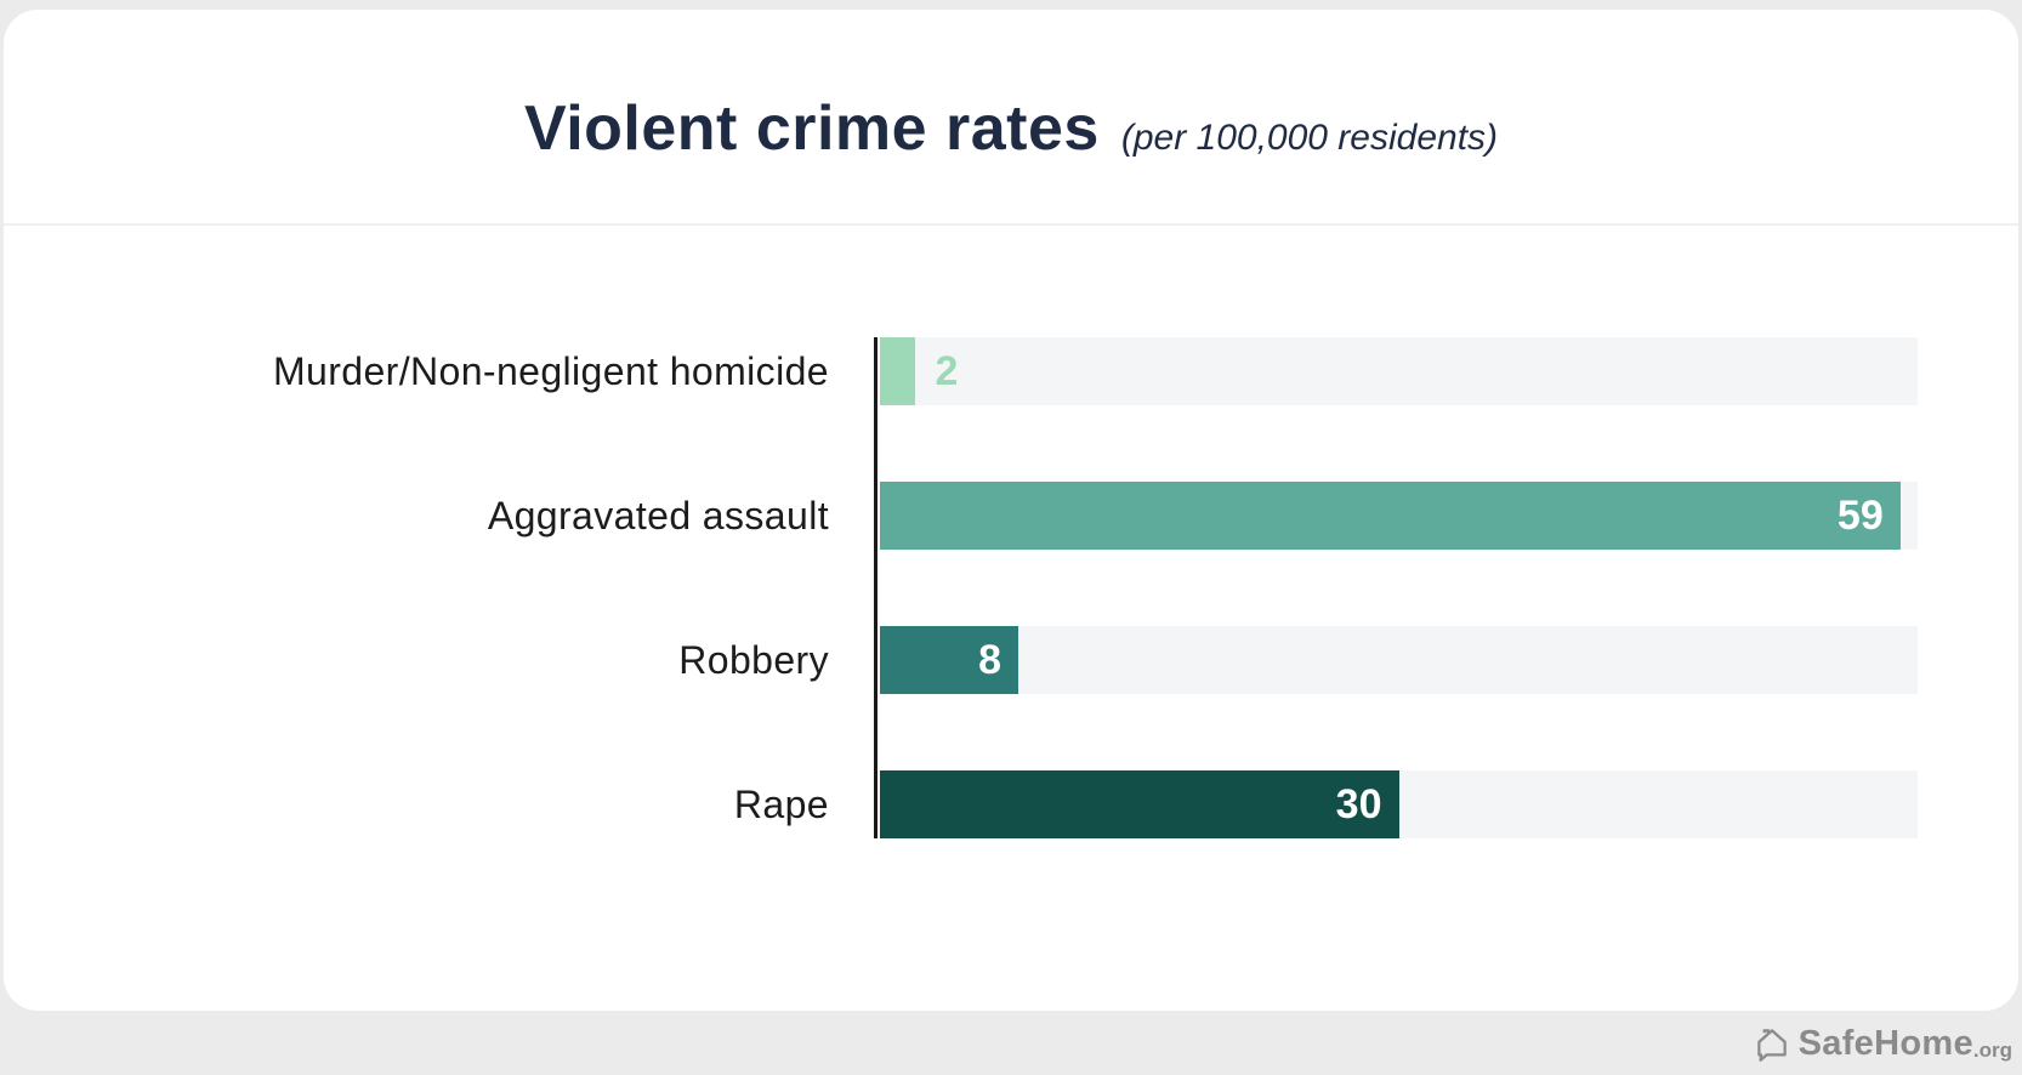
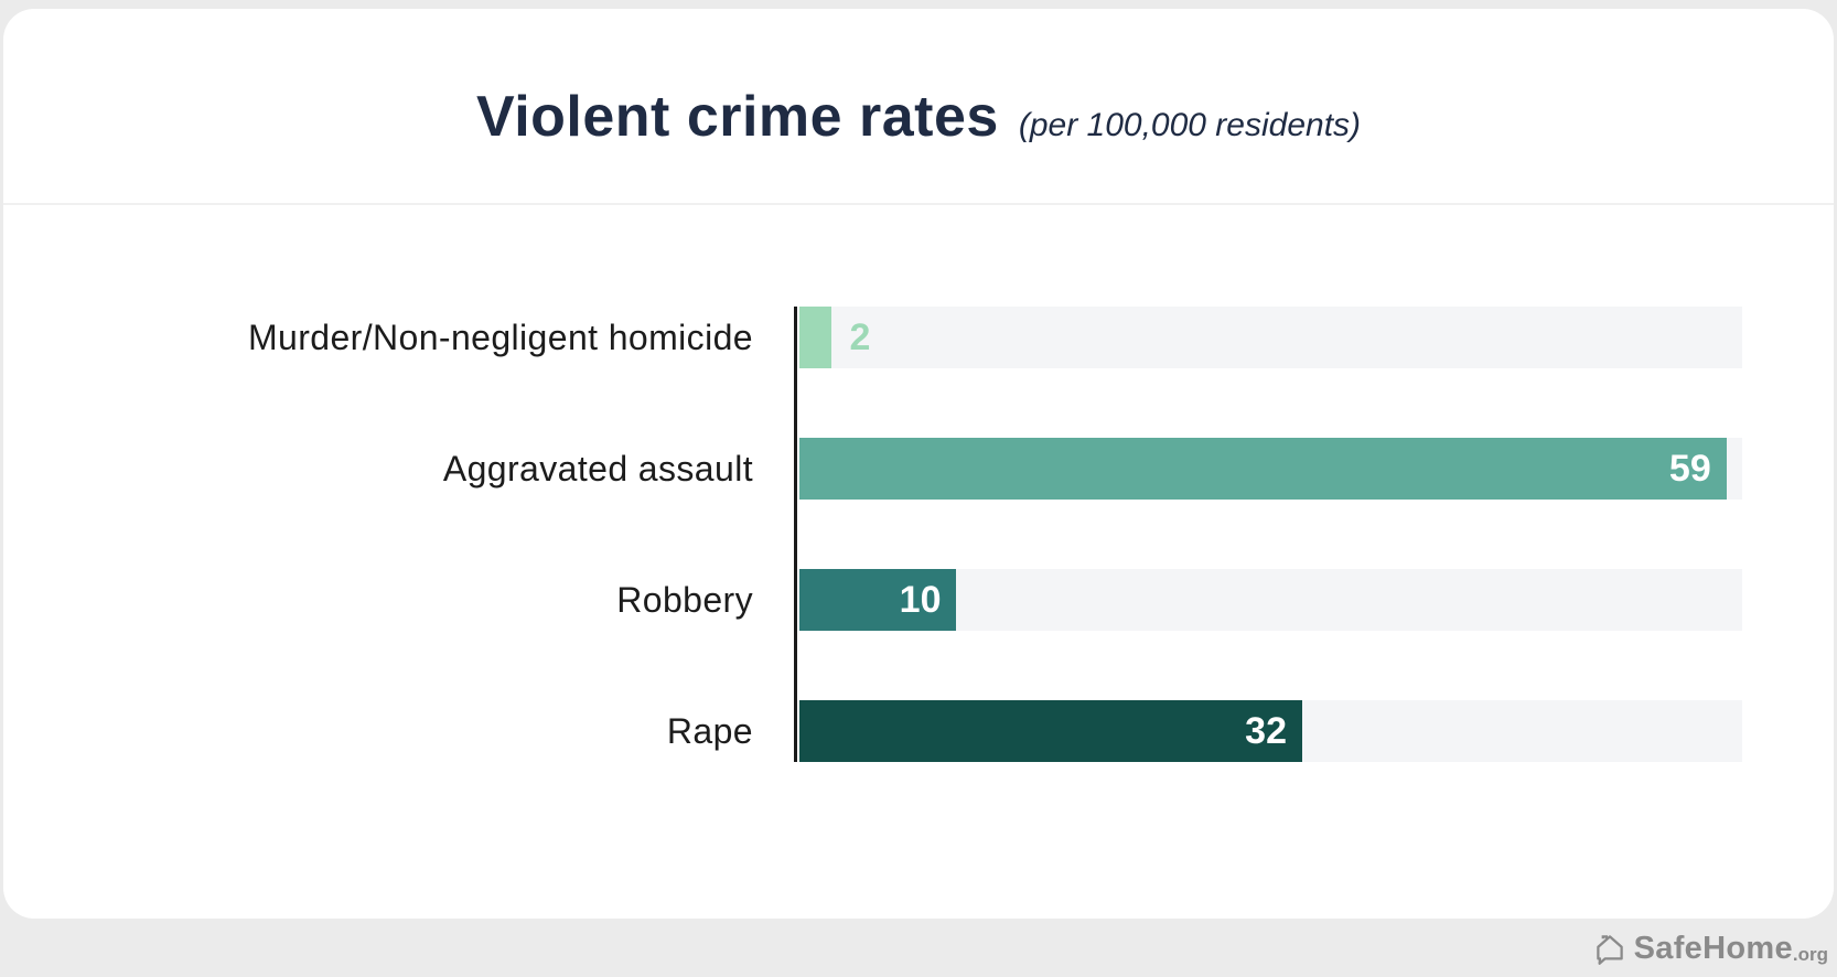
Robbery: 8 -> 10
Rape: 30 -> 32
